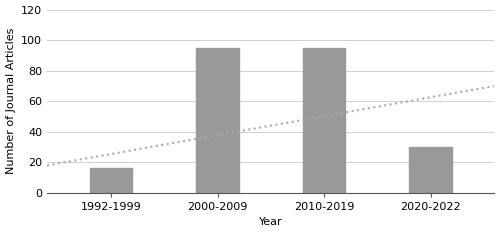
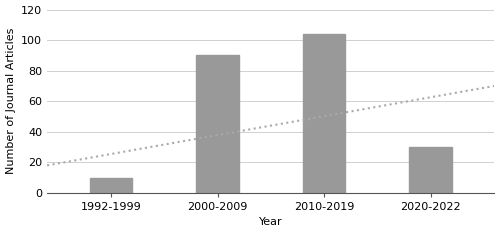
1992-1999: 16 -> 10
2000-2009: 95 -> 90
2010-2019: 95 -> 104
